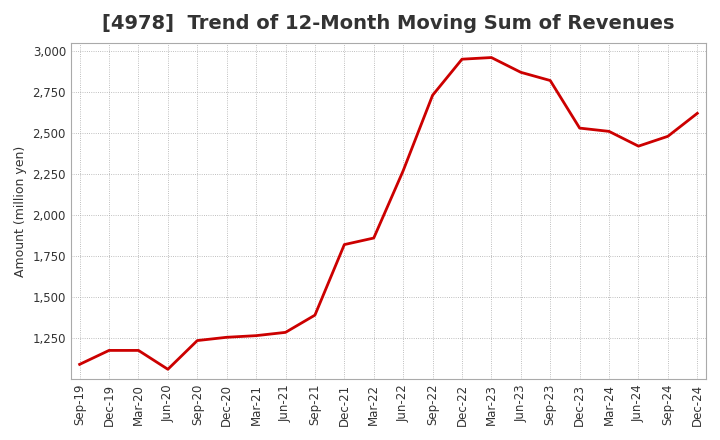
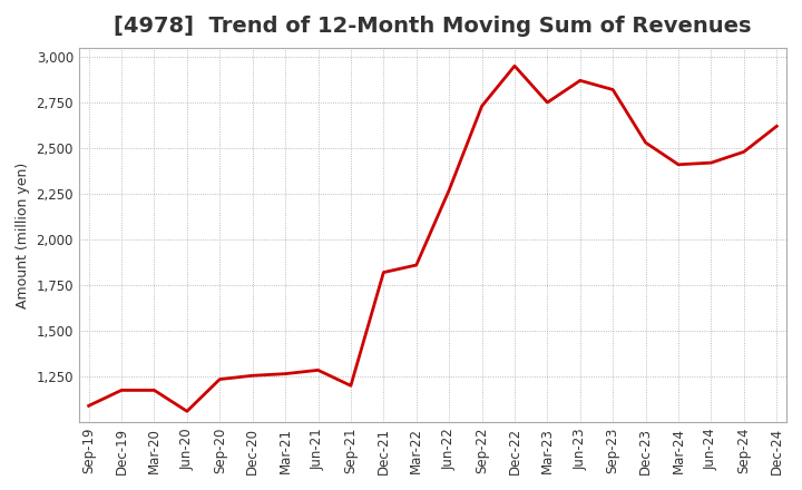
Sep-21: 1,390 -> 1,200
Mar-23: 2,960 -> 2,750
Mar-24: 2,510 -> 2,410
